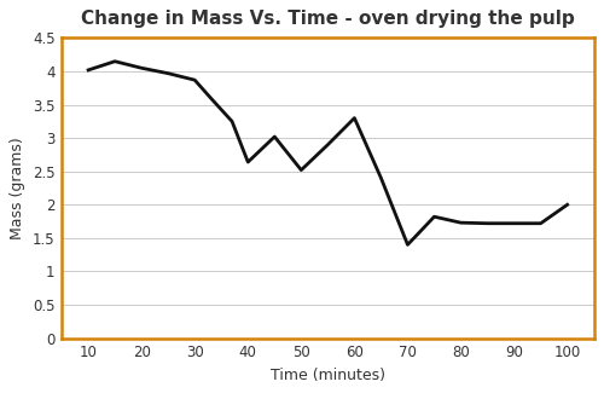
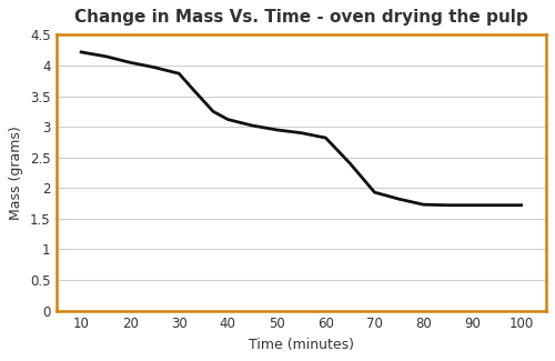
10: 4.02 -> 4.22
40: 2.64 -> 3.12
50: 2.52 -> 2.95
60: 3.30 -> 2.82
70: 1.40 -> 1.93
100: 2.00 -> 1.72
